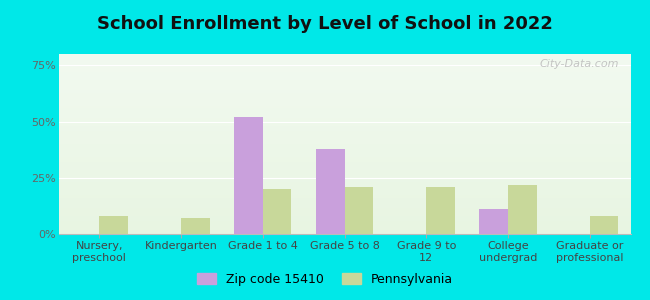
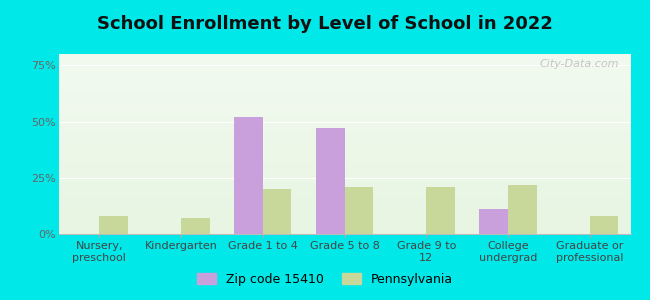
Zip code 15410/Grade 5 to 8: 38% -> 47%
